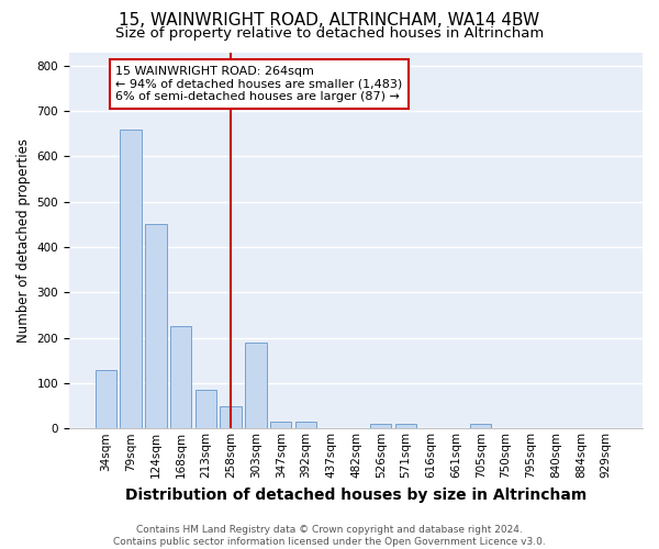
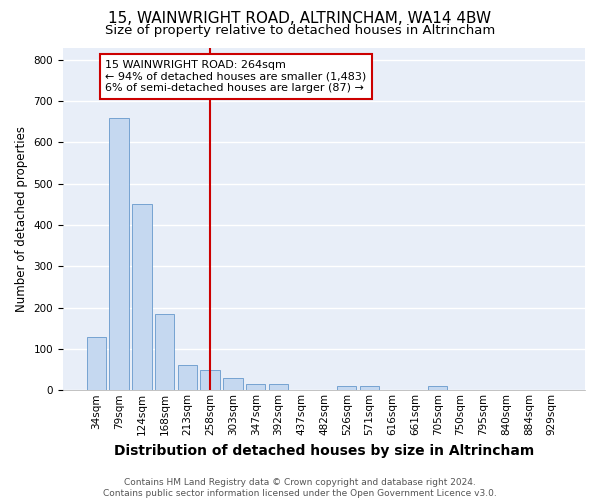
168sqm: 225 -> 185
213sqm: 85 -> 60
303sqm: 190 -> 30
